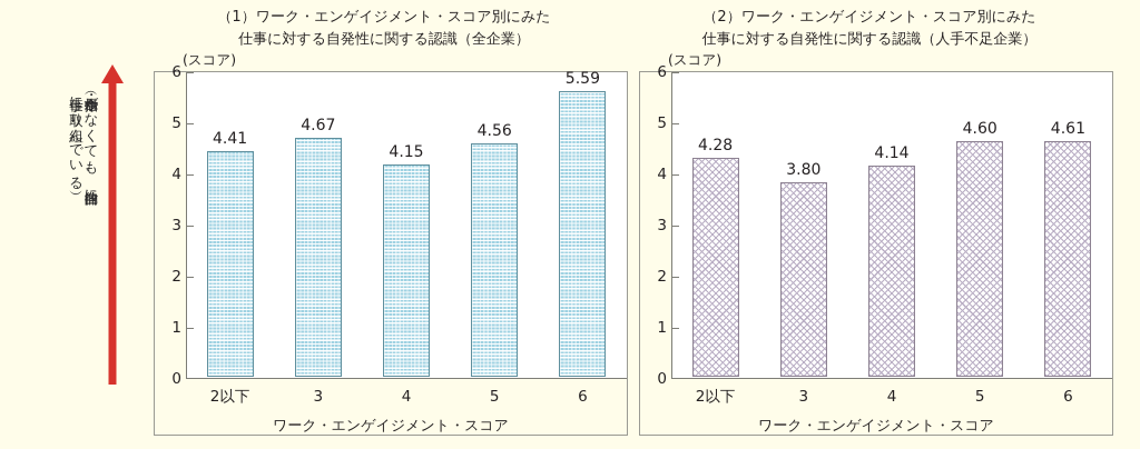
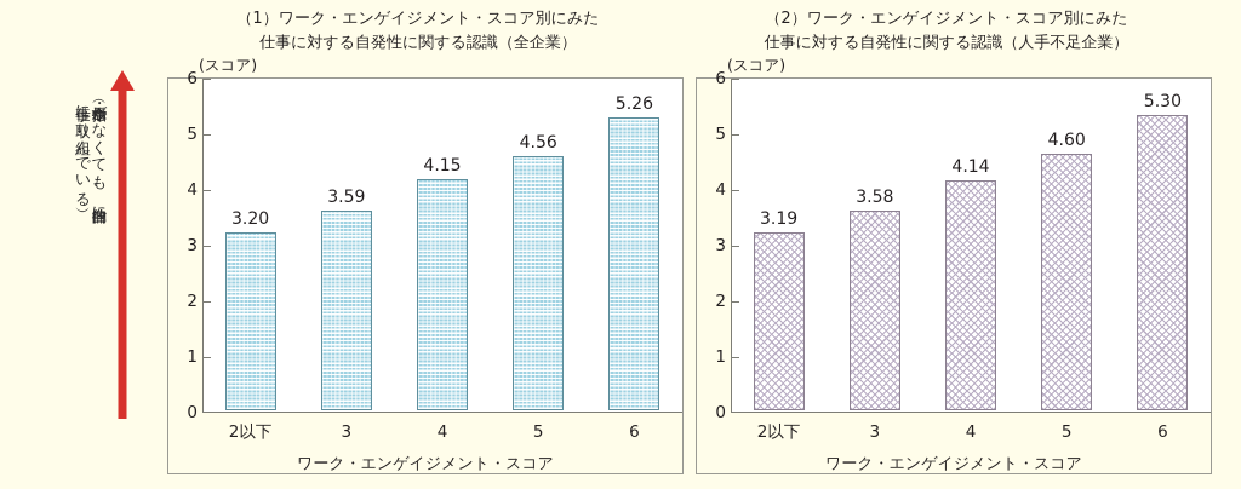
（1）ワーク・エンゲイジメント・スコア別にみた仕事に対する自発性に関する認識（全企業）/2以下: 4.41 -> 3.20
（1）ワーク・エンゲイジメント・スコア別にみた仕事に対する自発性に関する認識（全企業）/3: 4.67 -> 3.59
（1）ワーク・エンゲイジメント・スコア別にみた仕事に対する自発性に関する認識（全企業）/6: 5.59 -> 5.26
（2）ワーク・エンゲイジメント・スコア別にみた仕事に対する自発性に関する認識（人手不足企業）/2以下: 4.28 -> 3.19
（2）ワーク・エンゲイジメント・スコア別にみた仕事に対する自発性に関する認識（人手不足企業）/3: 3.80 -> 3.58
（2）ワーク・エンゲイジメント・スコア別にみた仕事に対する自発性に関する認識（人手不足企業）/6: 4.61 -> 5.30
